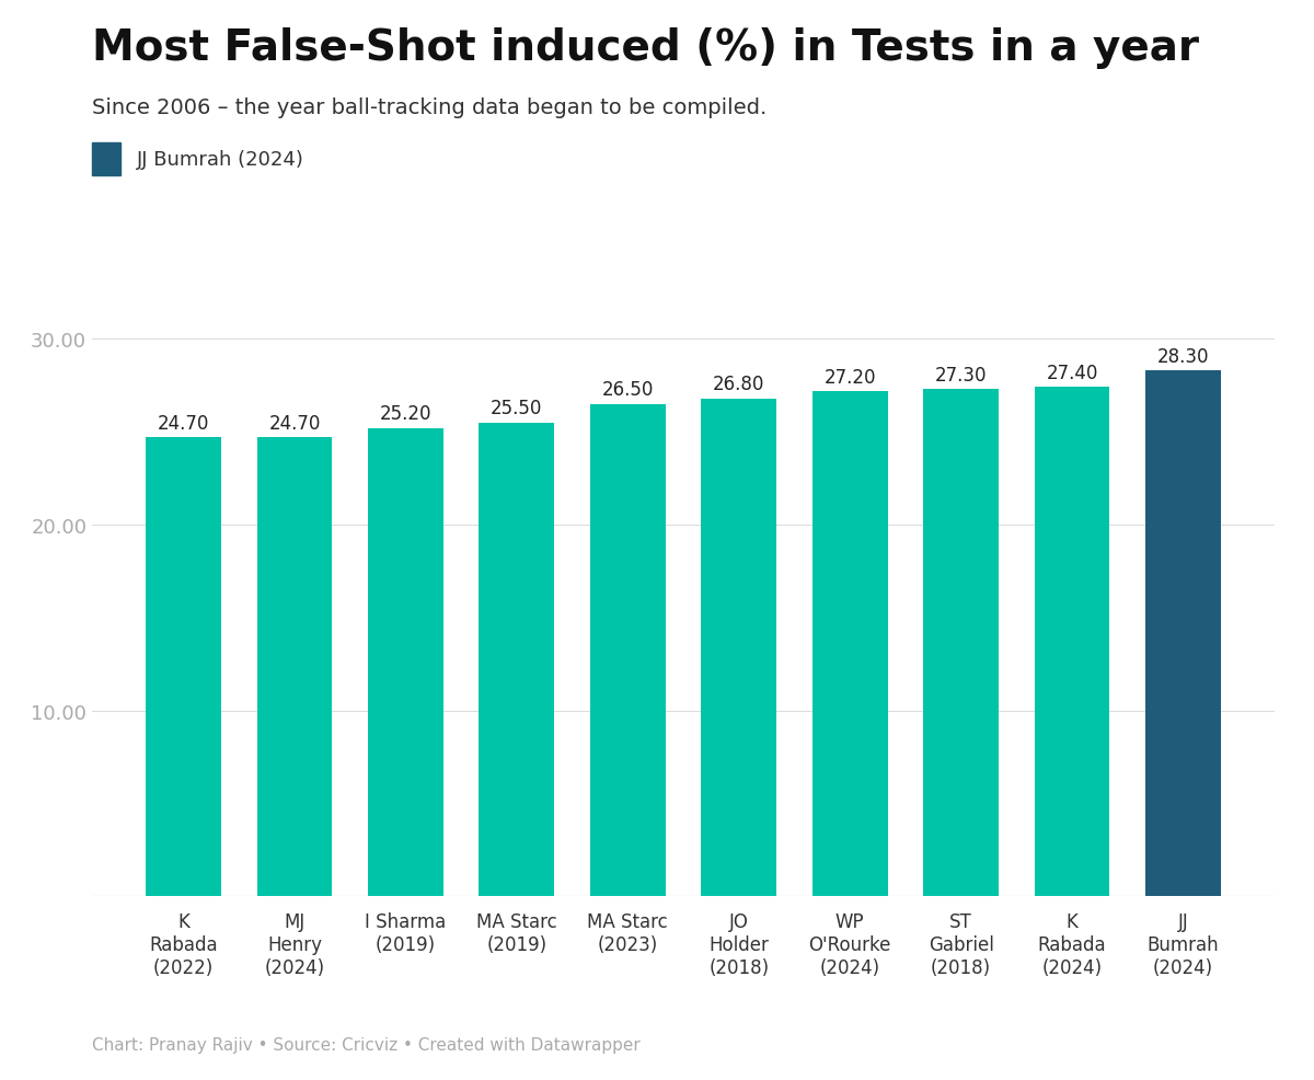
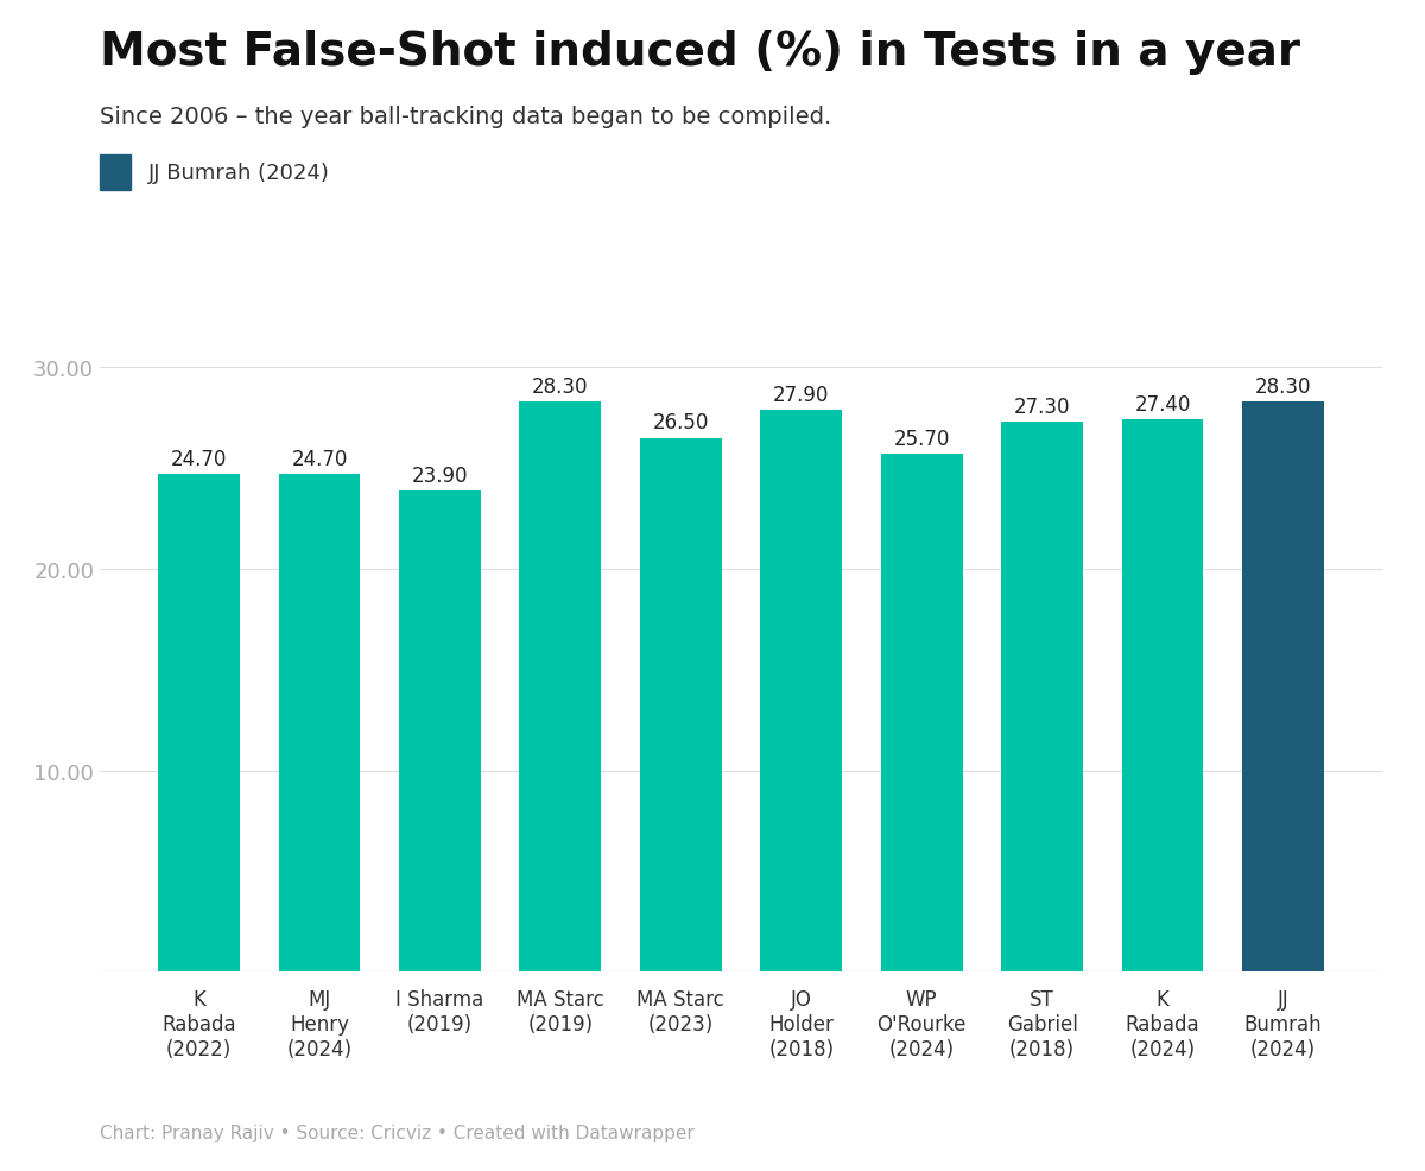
I Sharma (2019): 25.20 -> 23.90
MA Starc (2019): 25.50 -> 28.30
JO Holder (2018): 26.80 -> 27.90
WP O'Rourke (2024): 27.20 -> 25.70
